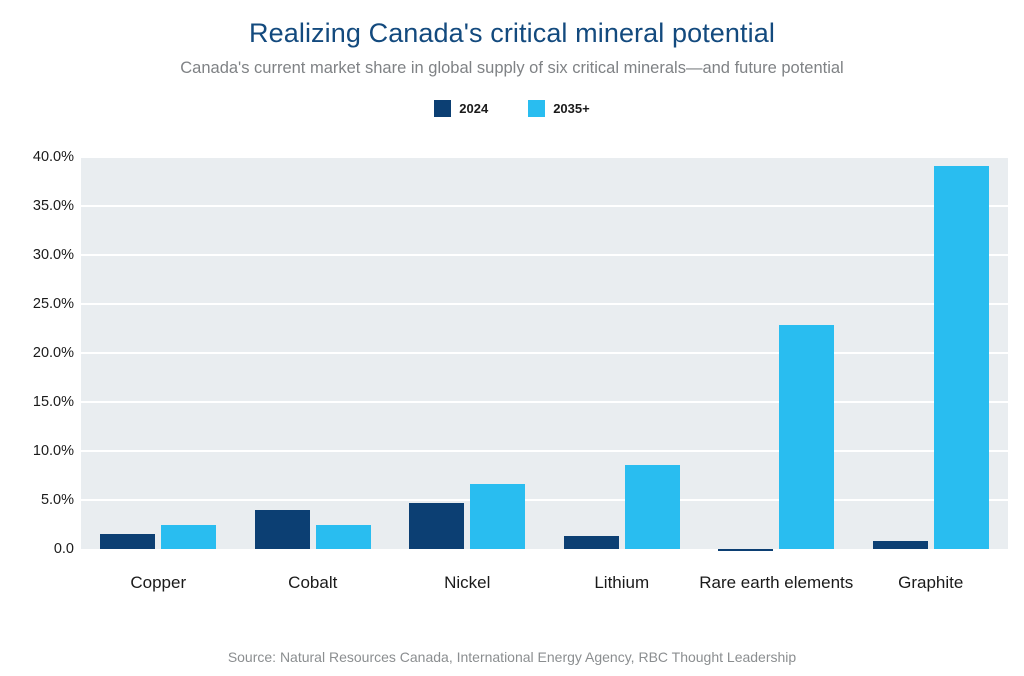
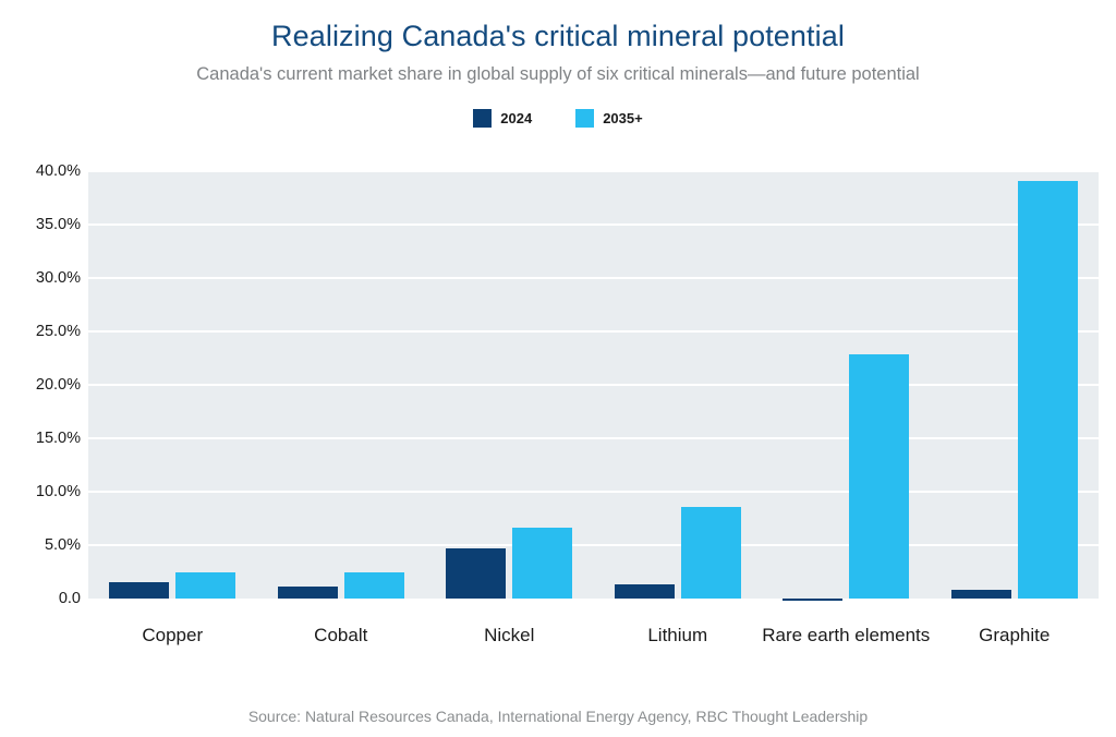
2024/Cobalt: 4% -> 1%
